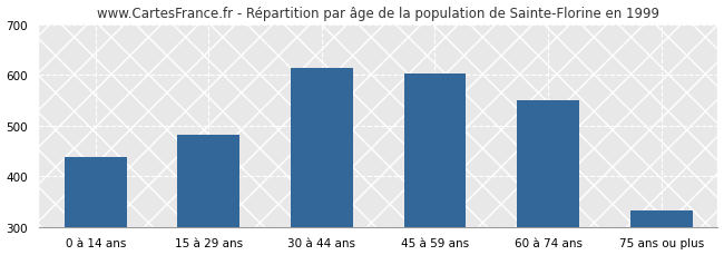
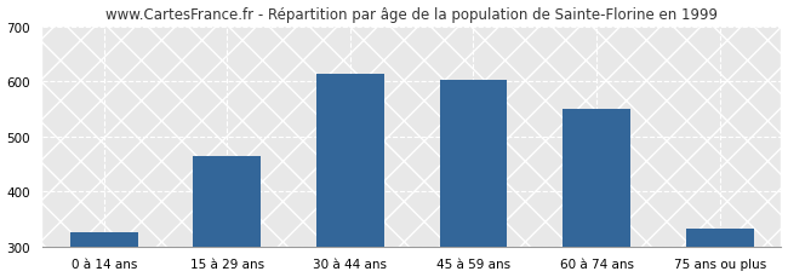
0 à 14 ans: 437 -> 325
15 à 29 ans: 481 -> 465
